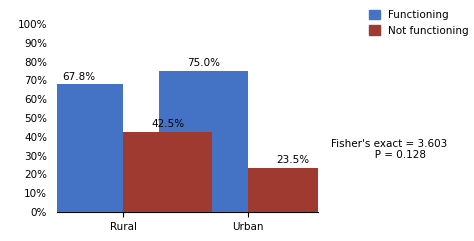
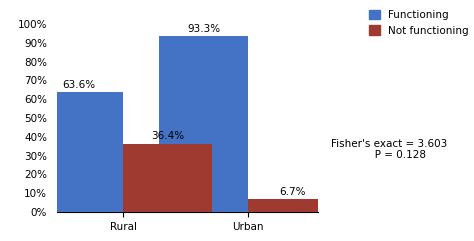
Functioning/Rural: 67.8% -> 63.6%
Not functioning/Rural: 42.5% -> 36.4%
Functioning/Urban: 75.0% -> 93.3%
Not functioning/Urban: 23.5% -> 6.7%
